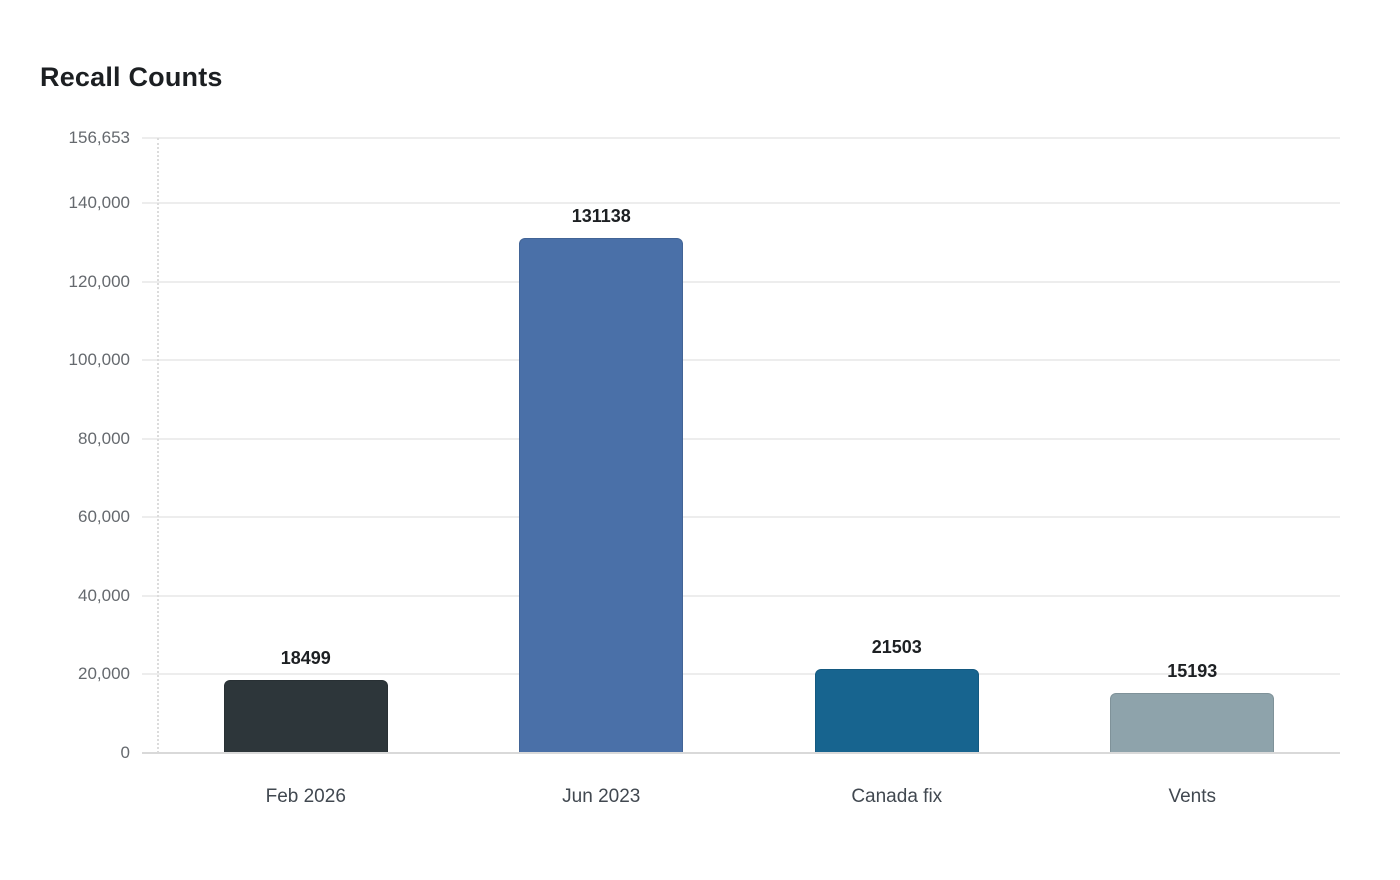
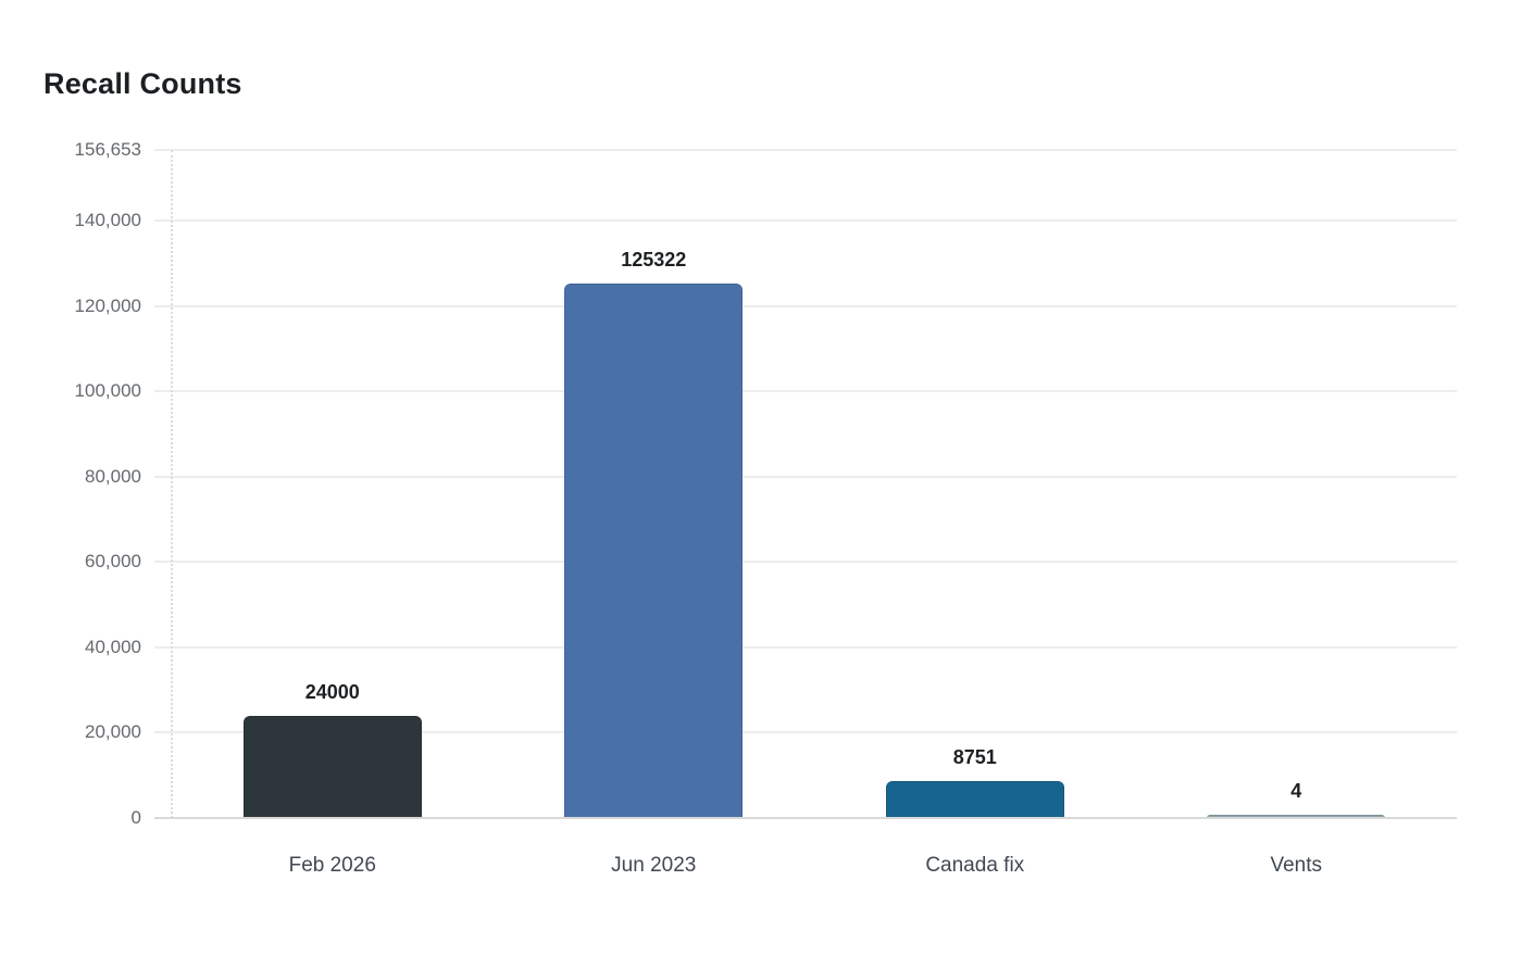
Feb 2026: 18499 -> 24000
Jun 2023: 131138 -> 125322
Canada fix: 21503 -> 8751
Vents: 15193 -> 4
